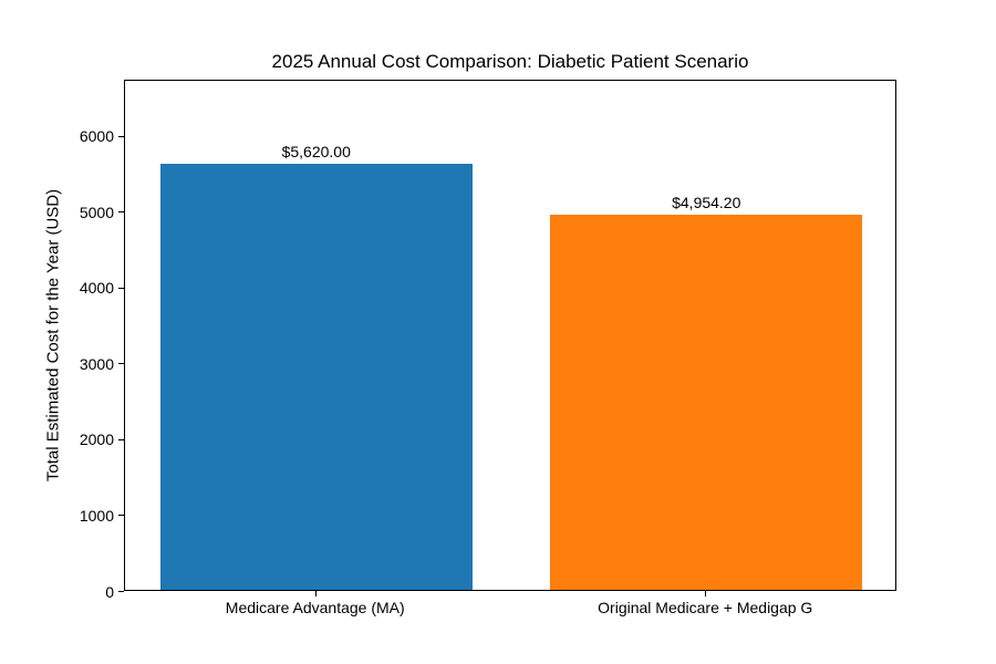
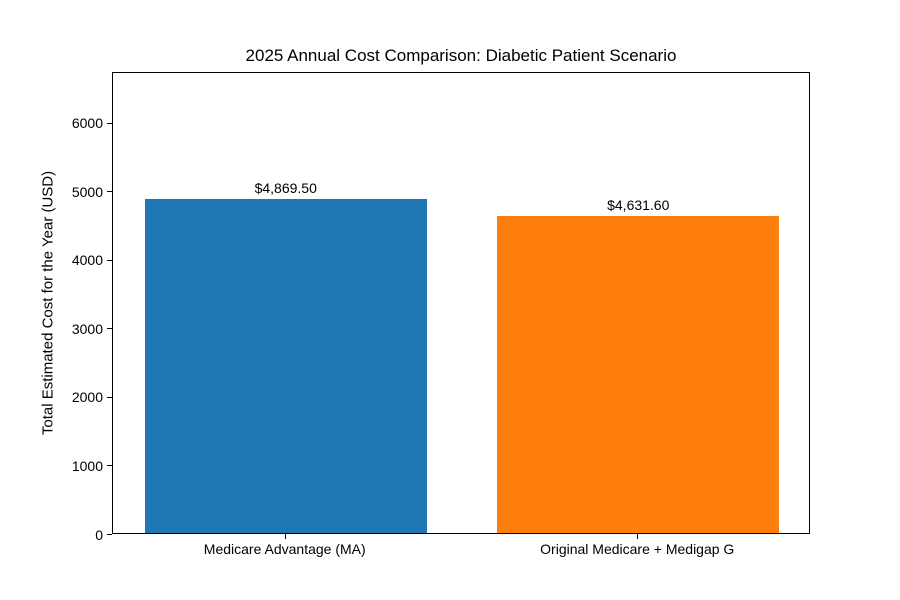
Medicare Advantage (MA): $5,620.00 -> $4,869.50
Original Medicare + Medigap G: $4,954.20 -> $4,631.60
